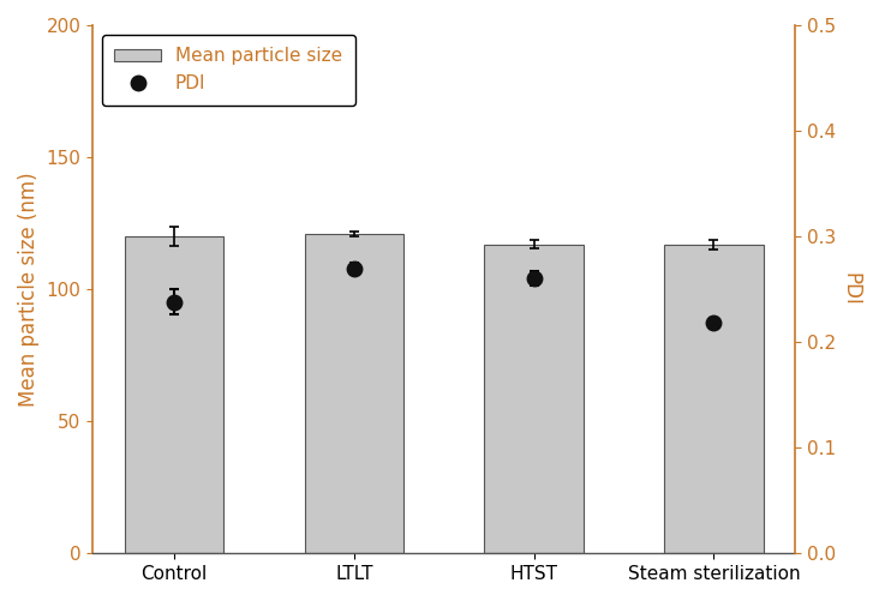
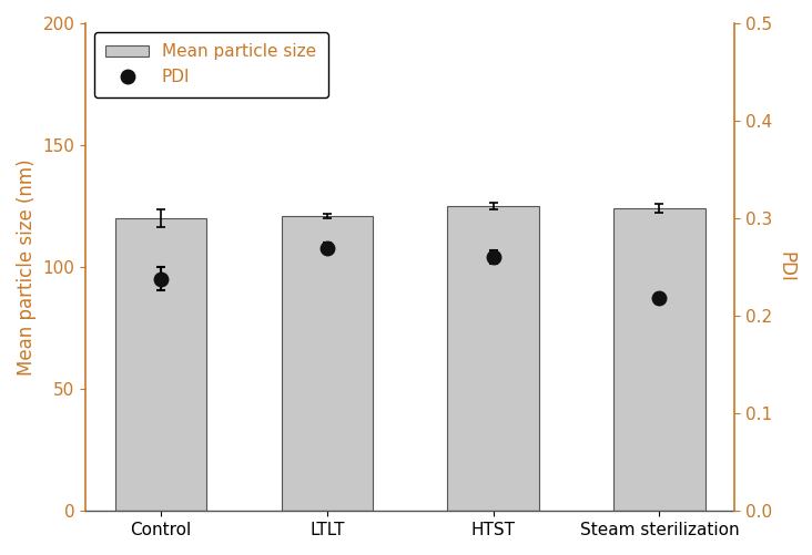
Mean particle size/HTST: 117 -> 125
Mean particle size/Steam sterilization: 117 -> 124
